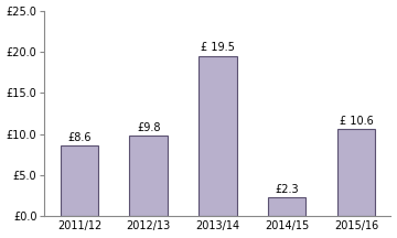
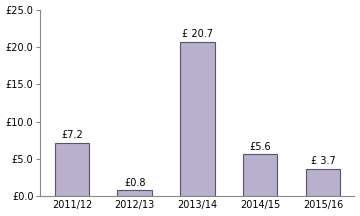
2011/12: £8.6 -> £7.2
2012/13: £9.8 -> £0.8
2013/14: 19.5 -> 20.7
2014/15: £2.3 -> £5.6
2015/16: 10.6 -> 3.7
